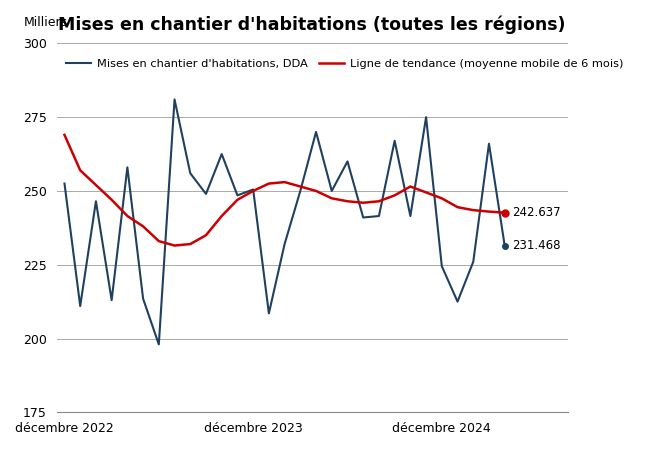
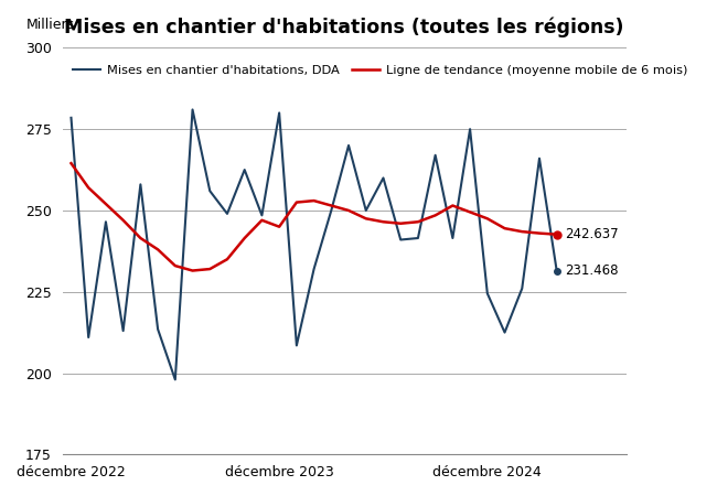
Mises en chantier d'habitations, DDA/décembre 2022: 252.5 -> 278.5
Ligne de tendance (moyenne mobile de 6 mois)/décembre 2022: 269.0 -> 264.5
Mises en chantier d'habitations, DDA/décembre 2023: 250.5 -> 280.0
Ligne de tendance (moyenne mobile de 6 mois)/décembre 2023: 250.0 -> 245.0
